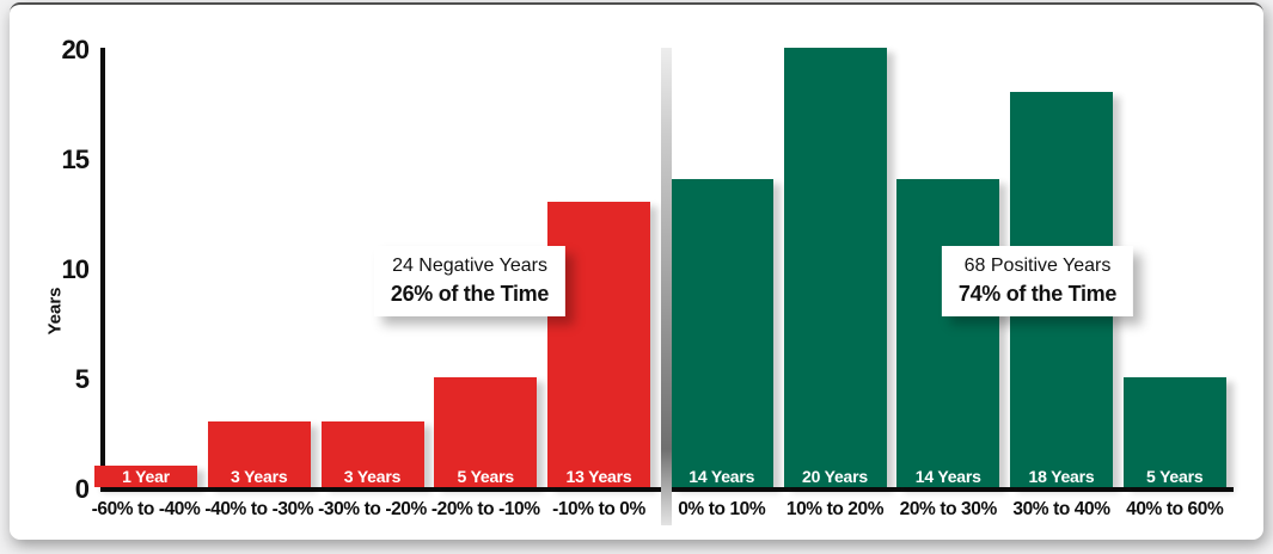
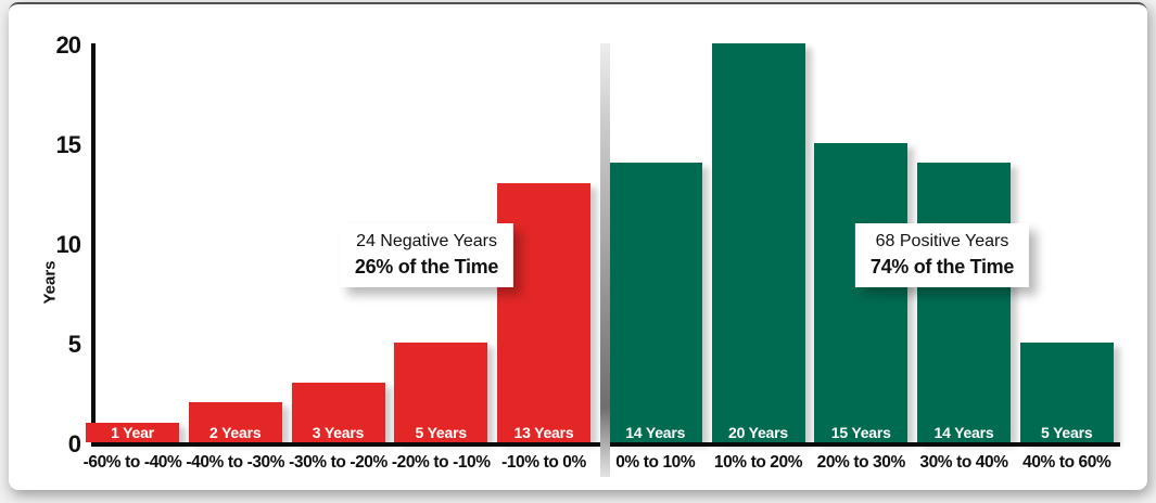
-40% to -30%: 3 -> 2
20% to 30%: 14 -> 15
30% to 40%: 18 -> 14
